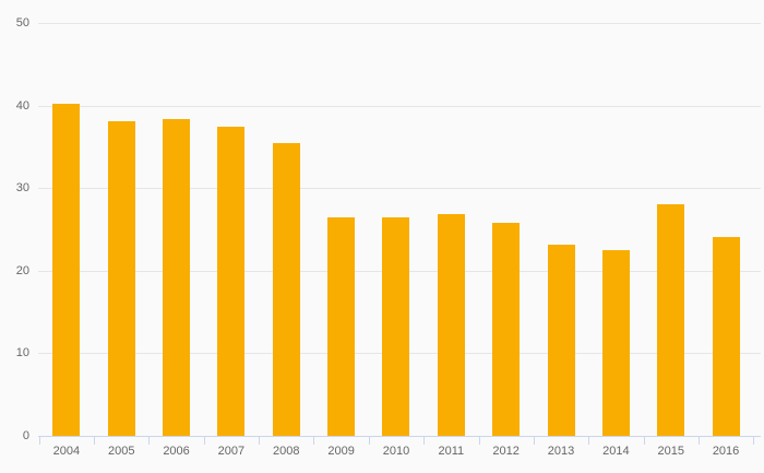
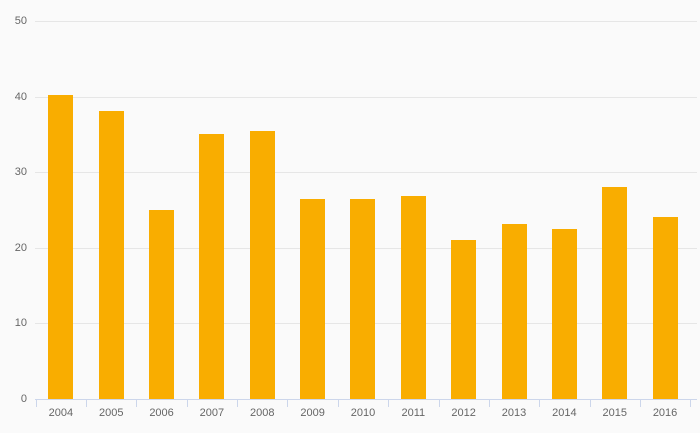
2006: 38 -> 25
2007: 37 -> 35
2012: 26 -> 21
